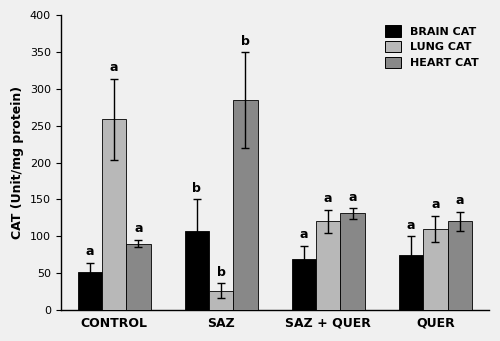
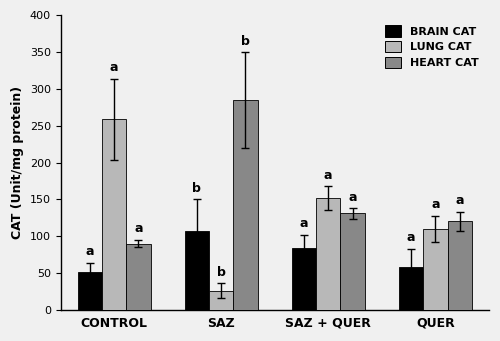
BRAIN CAT/SAZ + QUER: 69 -> 84
LUNG CAT/SAZ + QUER: 120 -> 152
BRAIN CAT/QUER: 75 -> 58
